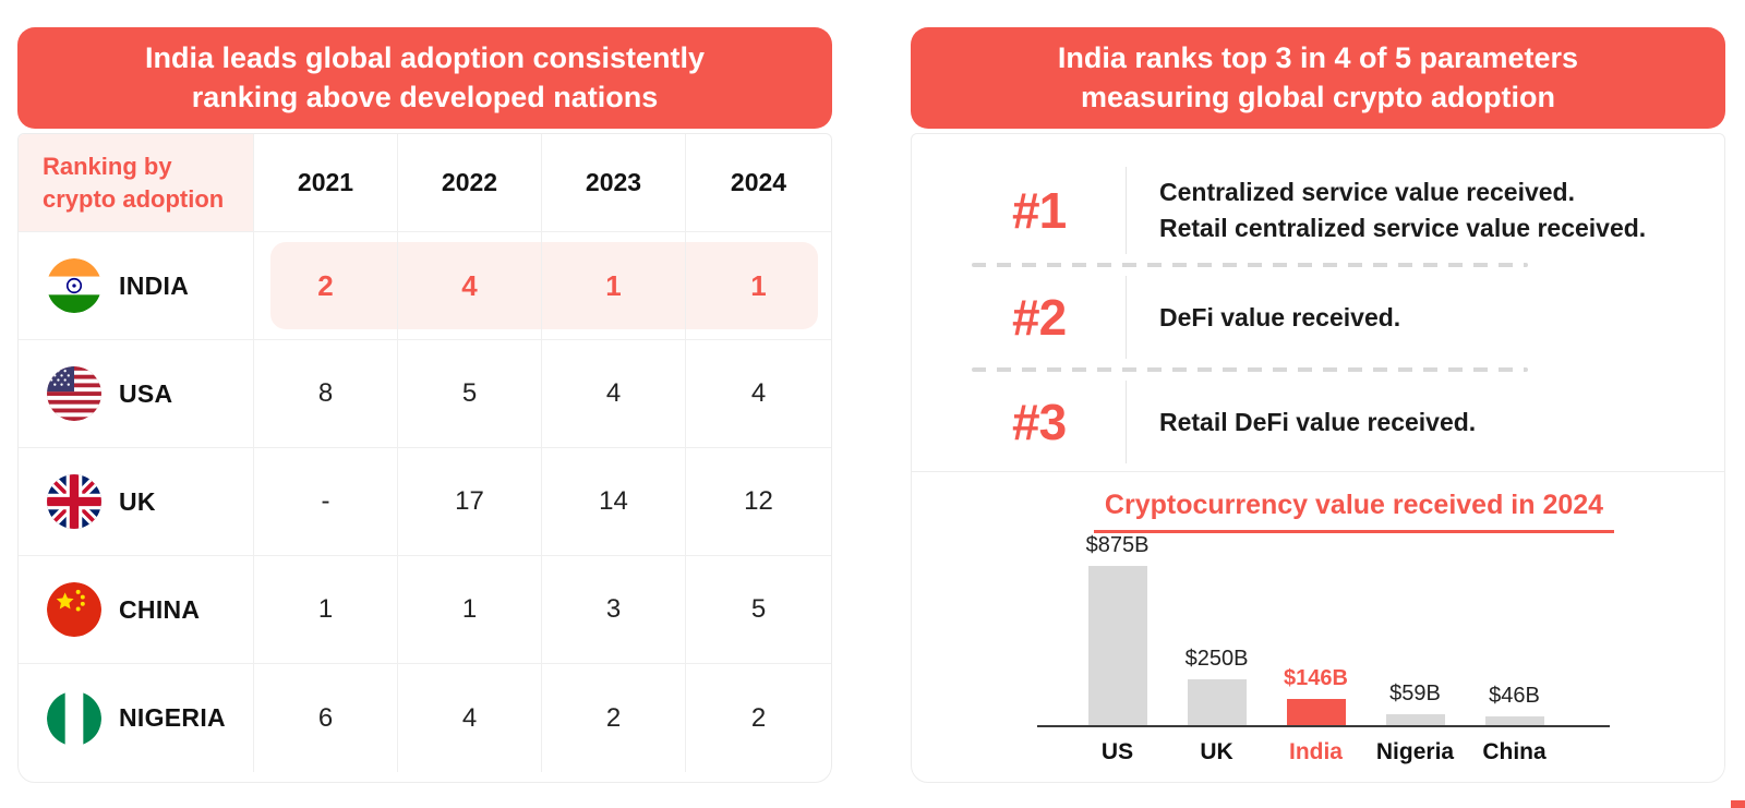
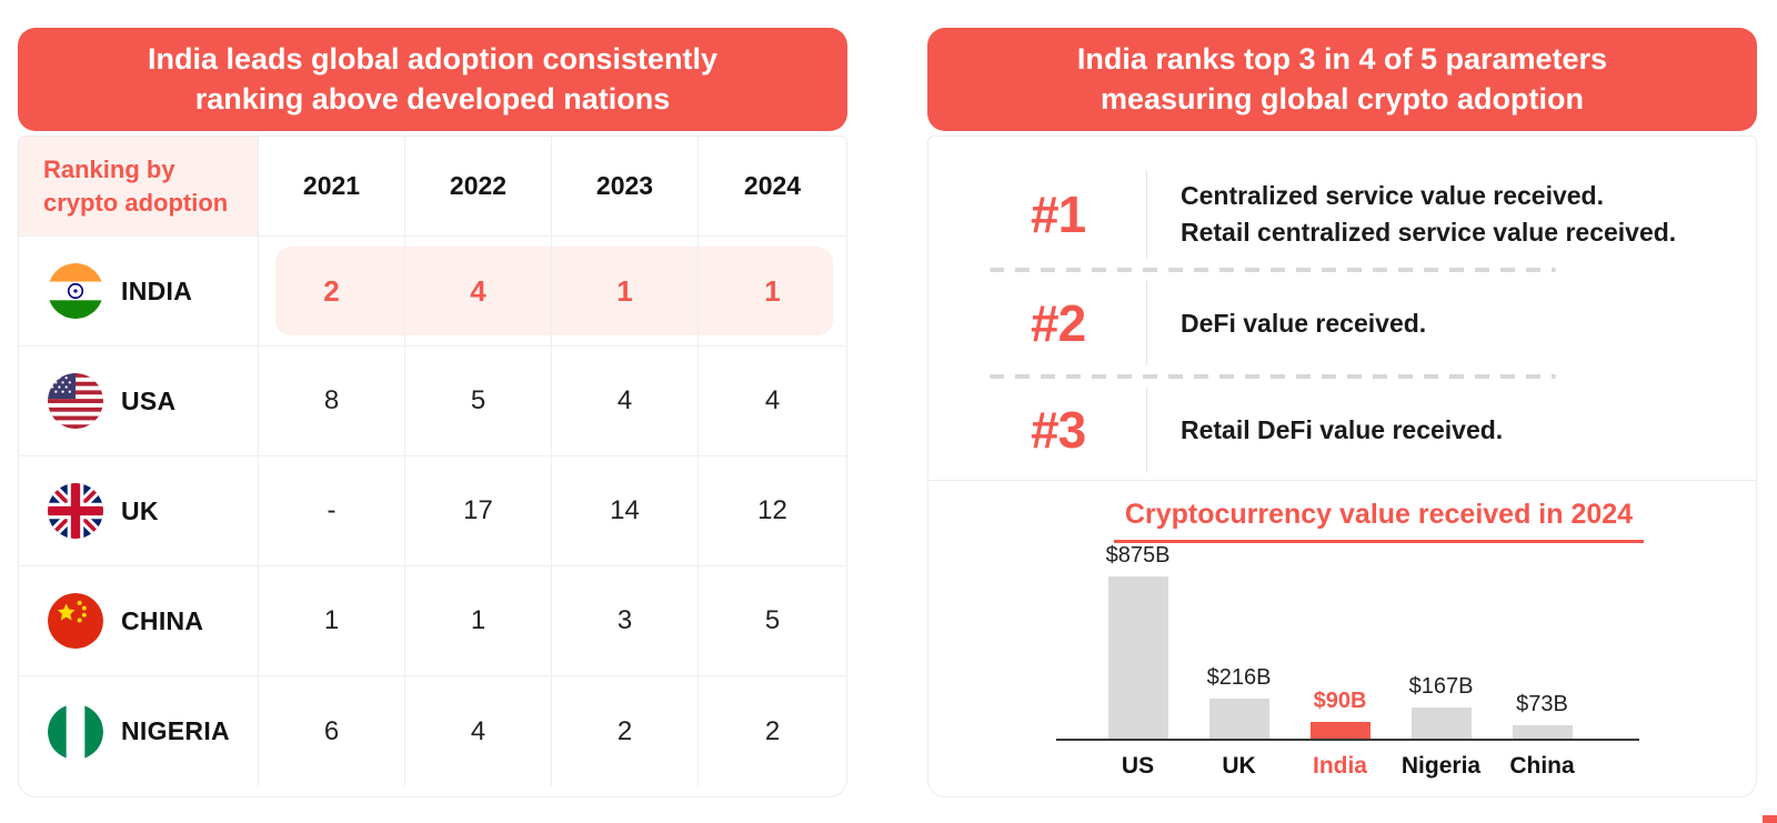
UK: $250B -> $216B
India: $146B -> $90B
Nigeria: $59B -> $167B
China: $46B -> $73B
